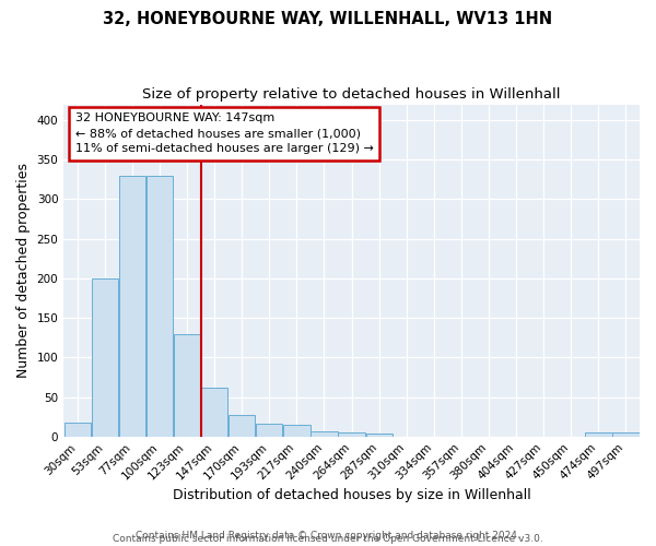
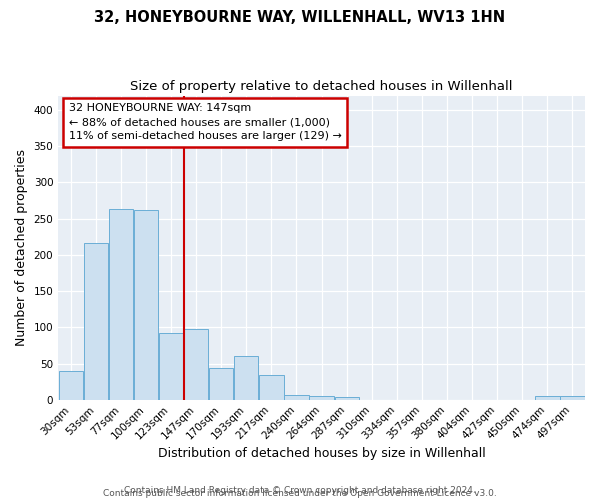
30sqm: 18 -> 40
53sqm: 200 -> 216
77sqm: 330 -> 264
100sqm: 330 -> 262
123sqm: 130 -> 92
147sqm: 62 -> 98
170sqm: 27 -> 44
193sqm: 16 -> 60
217sqm: 15 -> 34
